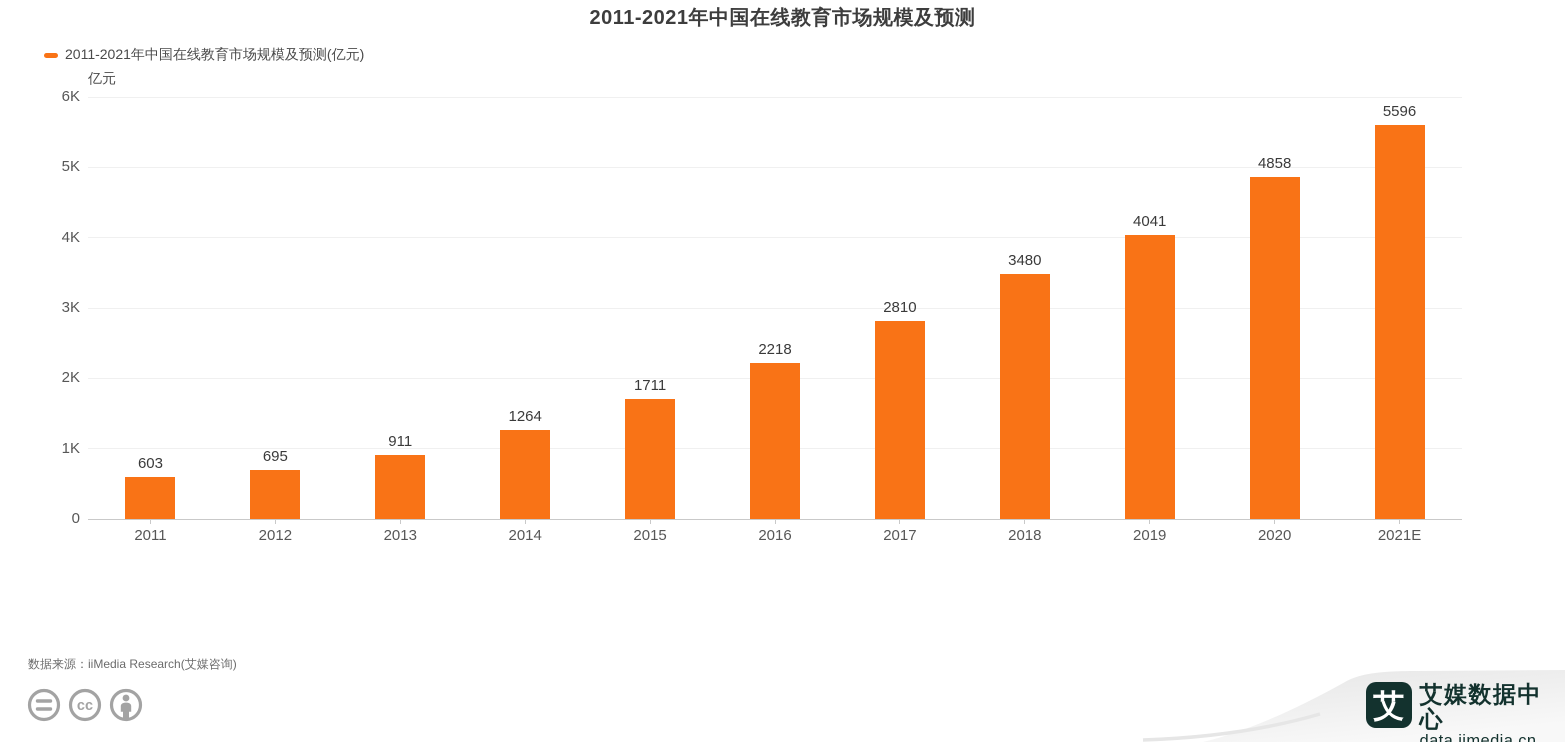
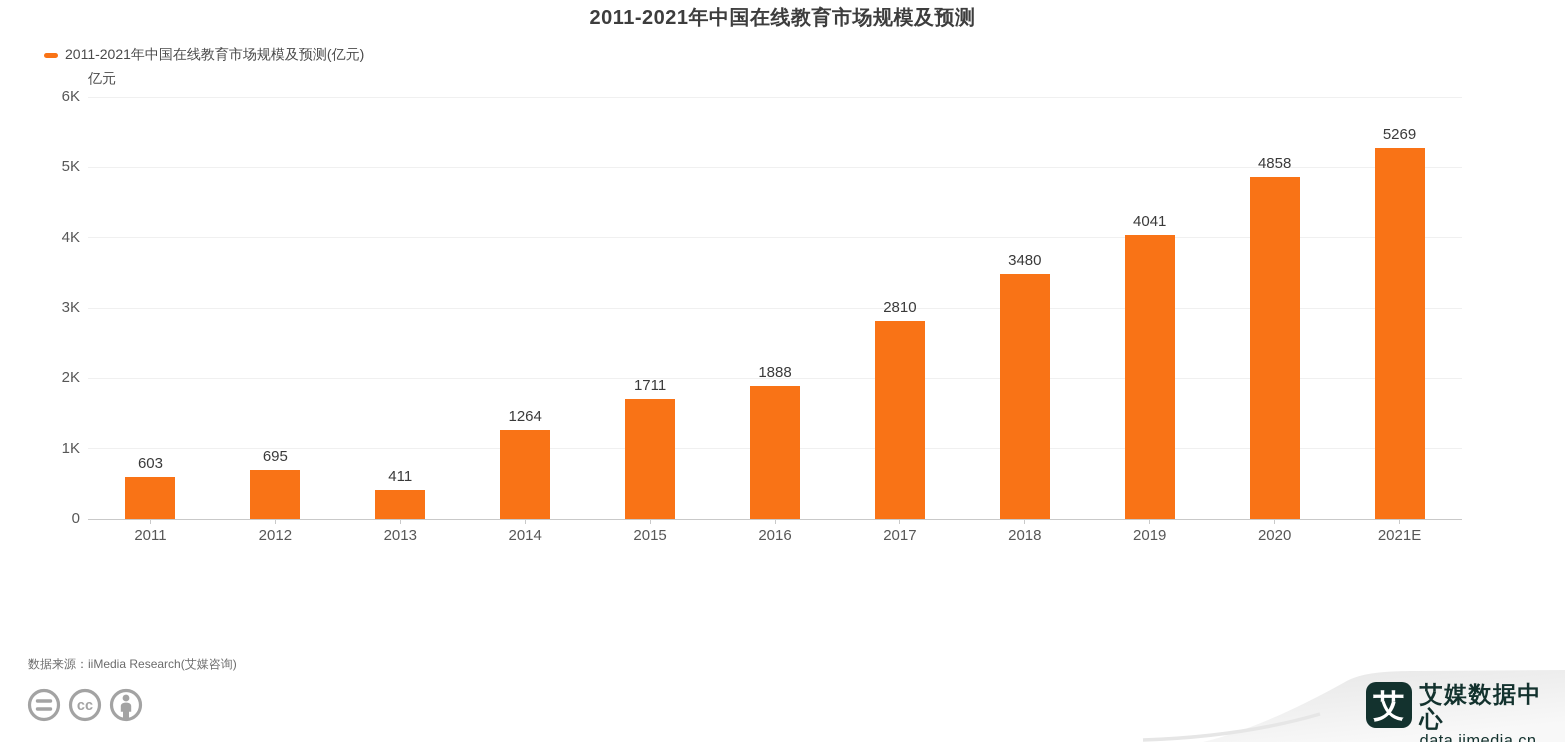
2013: 911 -> 411
2016: 2218 -> 1888
2021E: 5596 -> 5269
